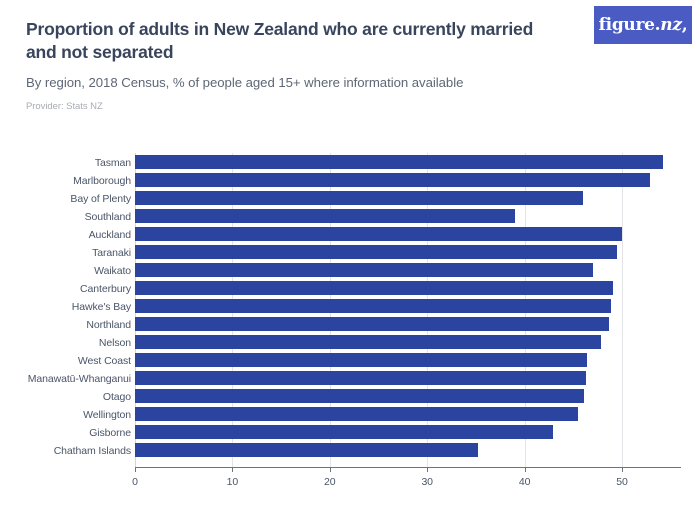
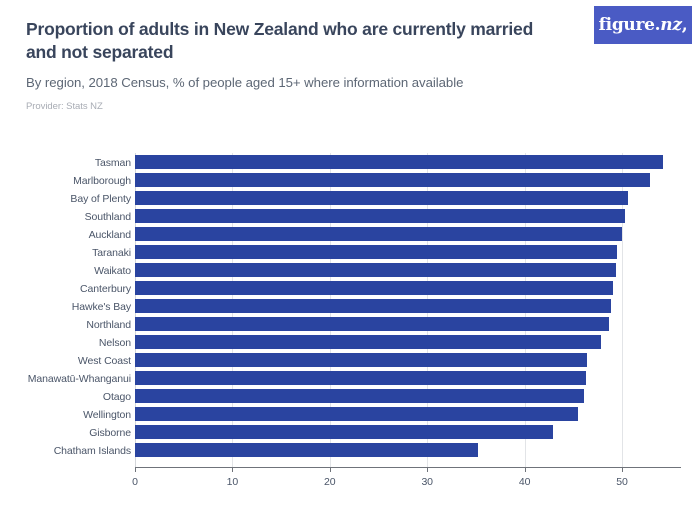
Bay of Plenty: 46 -> 51
Southland: 39 -> 50
Waikato: 47 -> 49
